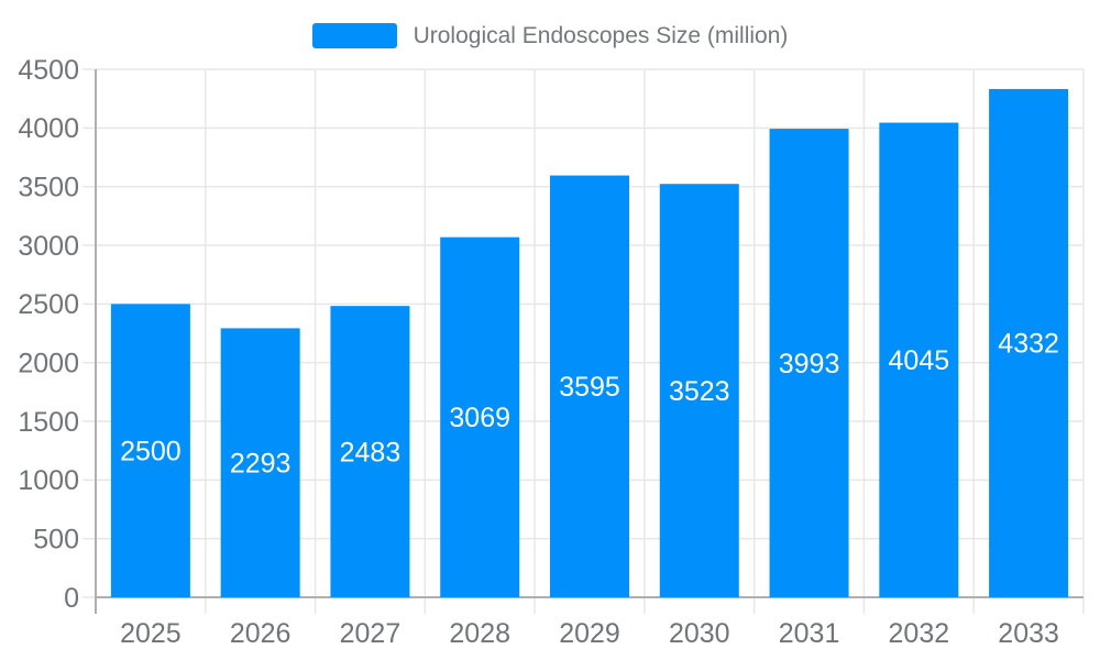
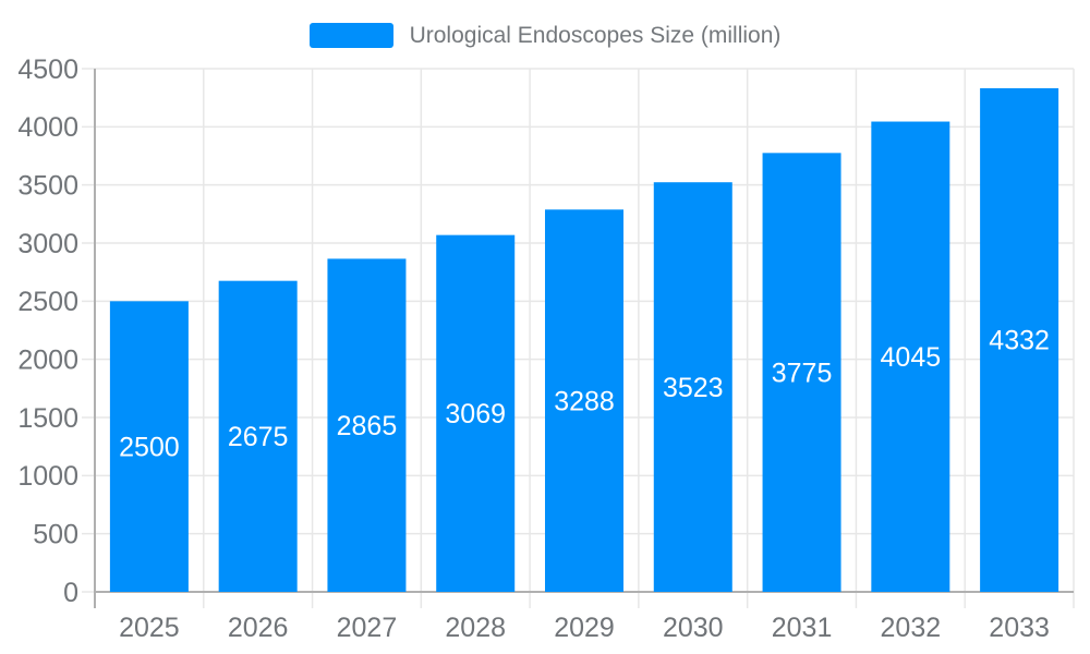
2026: 2293 -> 2675
2027: 2483 -> 2865
2029: 3595 -> 3288
2031: 3993 -> 3775
